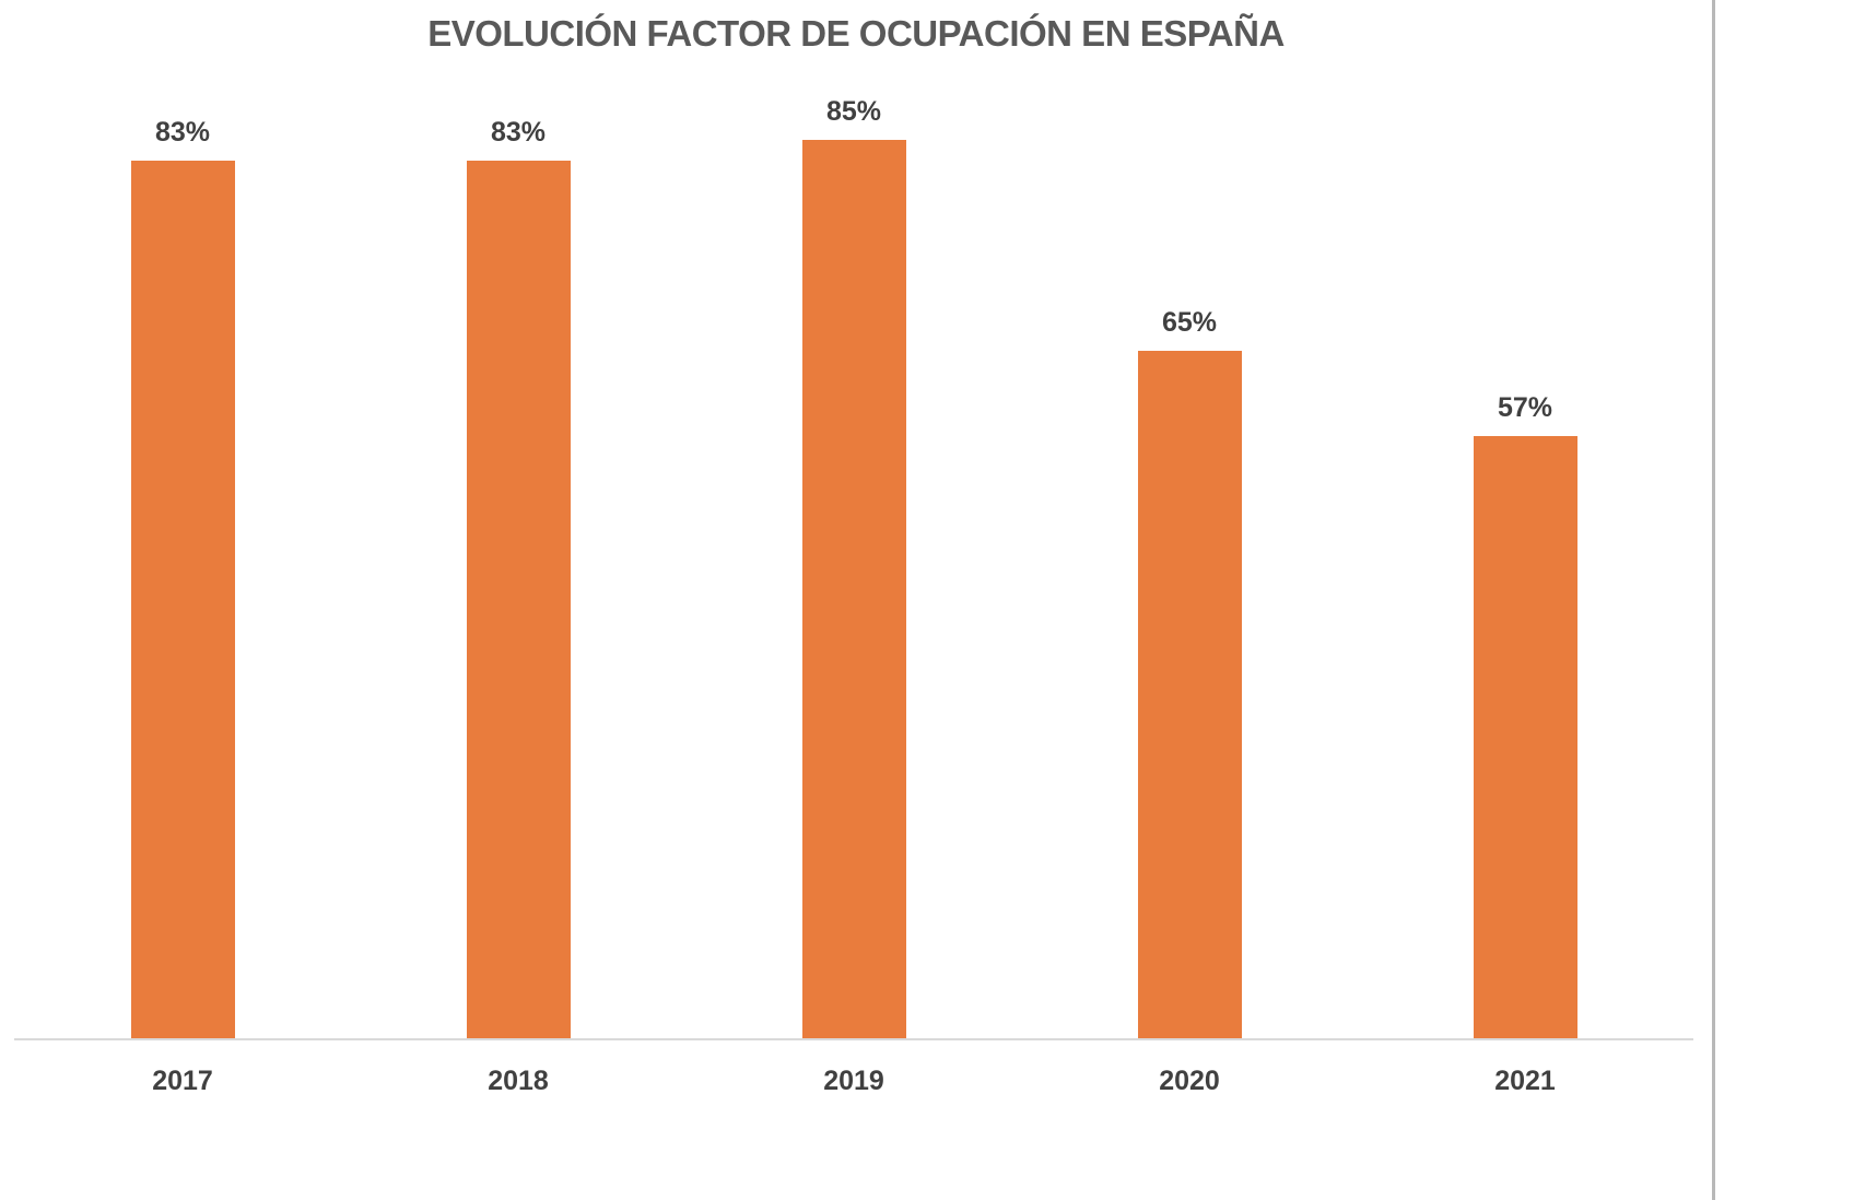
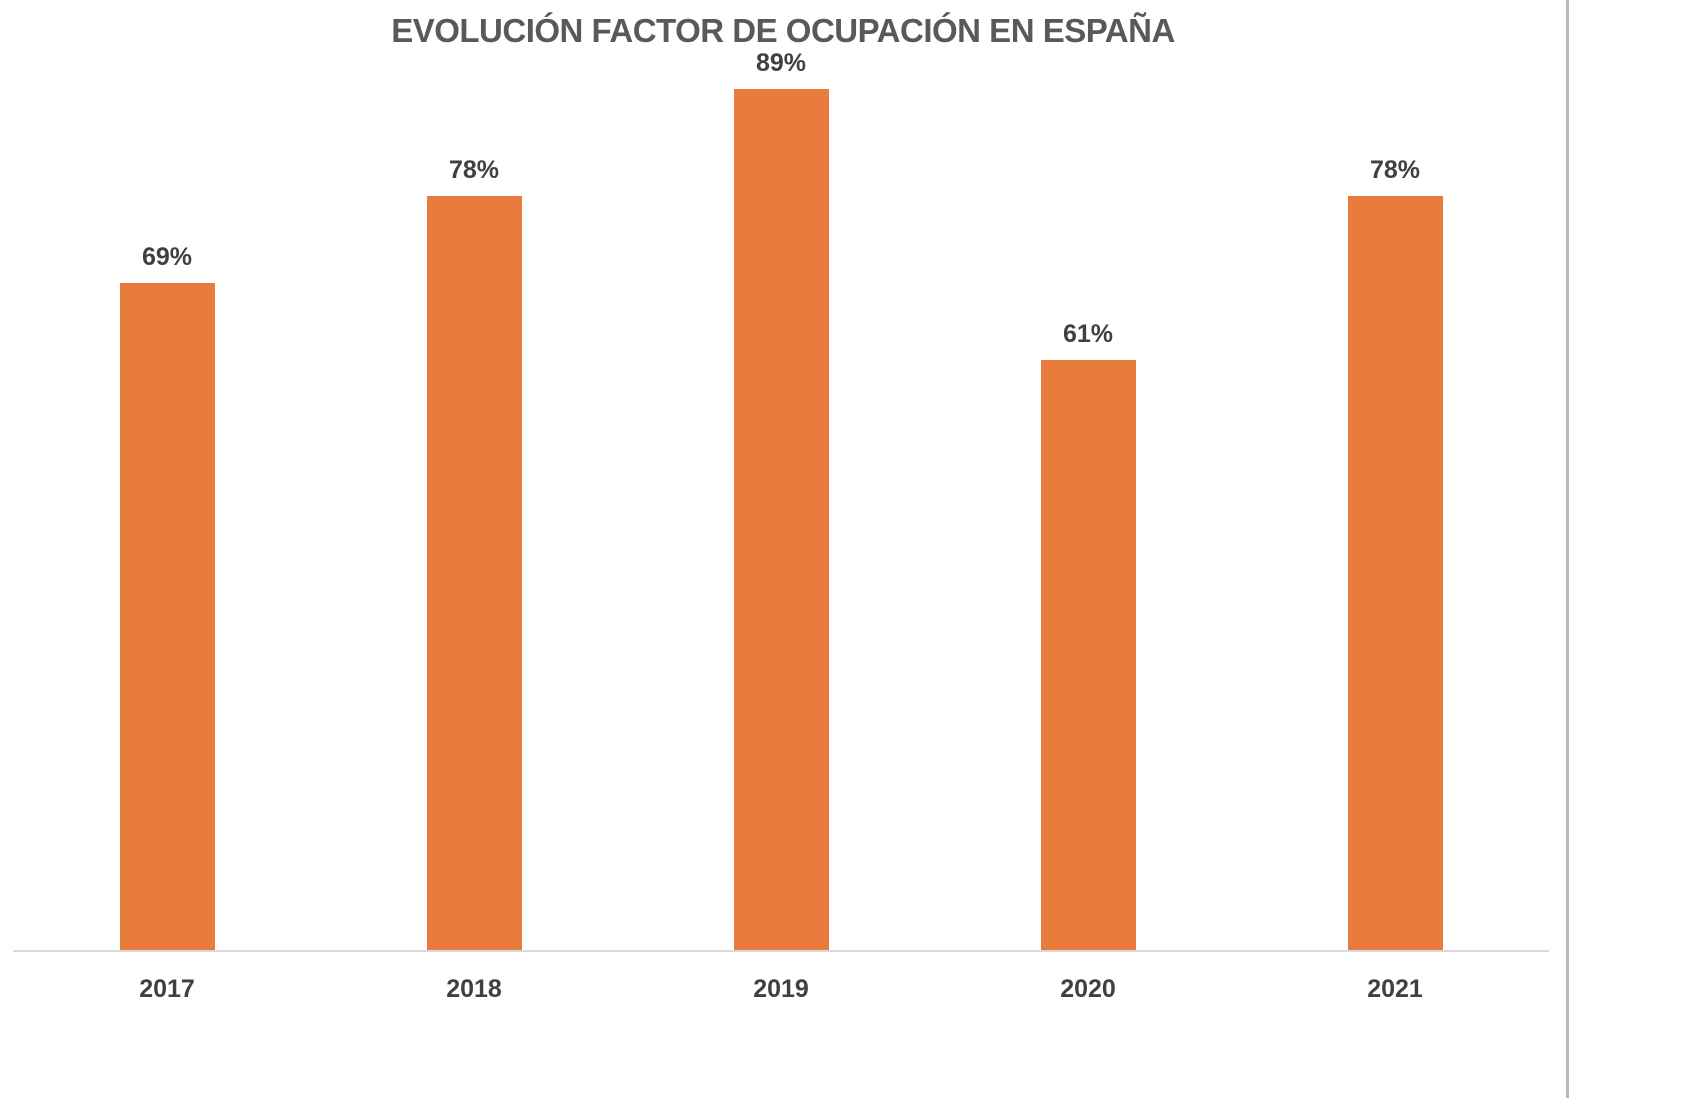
2017: 83% -> 69%
2018: 83% -> 78%
2019: 85% -> 89%
2020: 65% -> 61%
2021: 57% -> 78%
